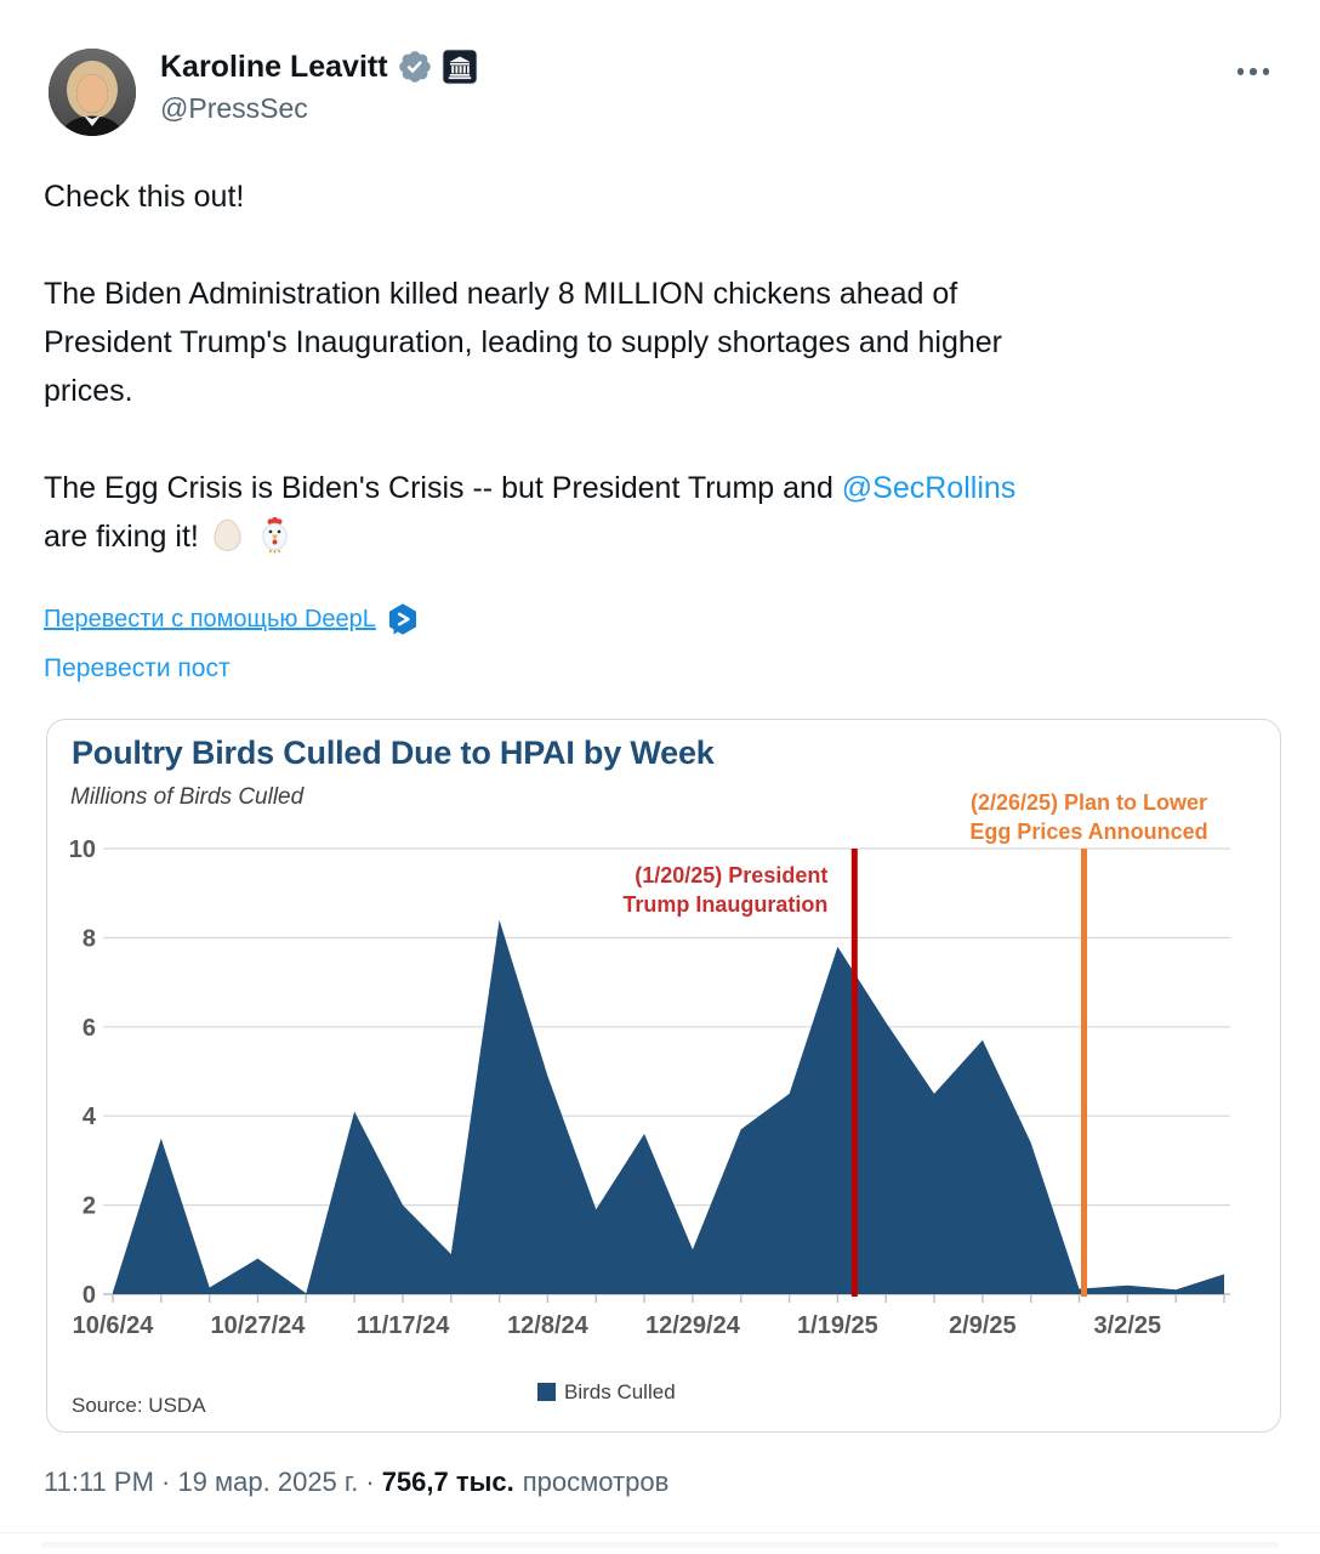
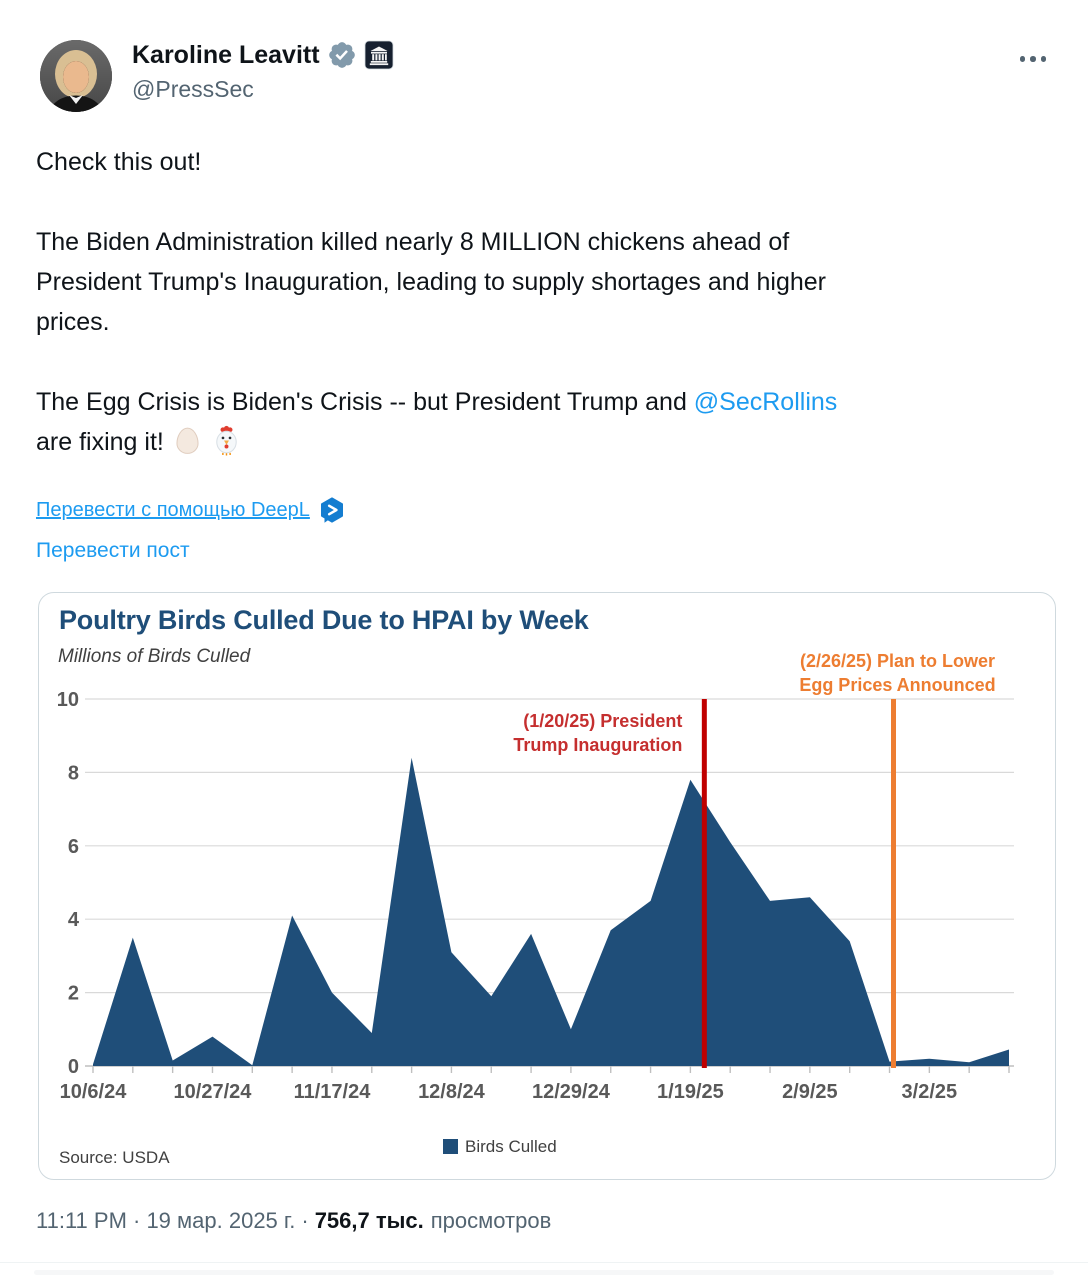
12/8/24: 4.9 -> 3.1
2/9/25: 5.7 -> 4.6
